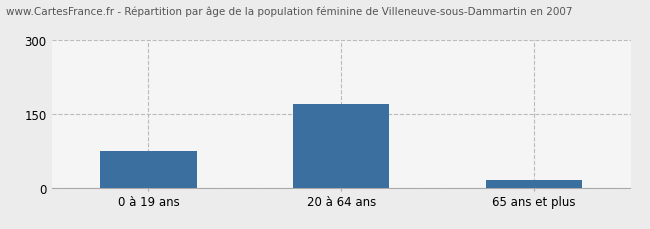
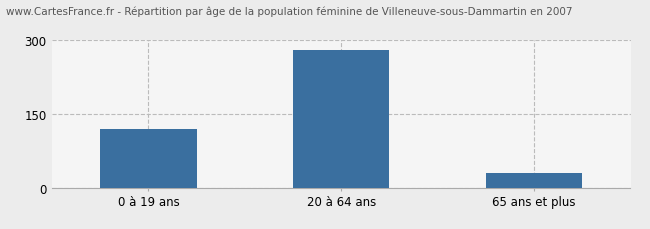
0 à 19 ans: 75 -> 120
20 à 64 ans: 170 -> 280
65 ans et plus: 15 -> 30
